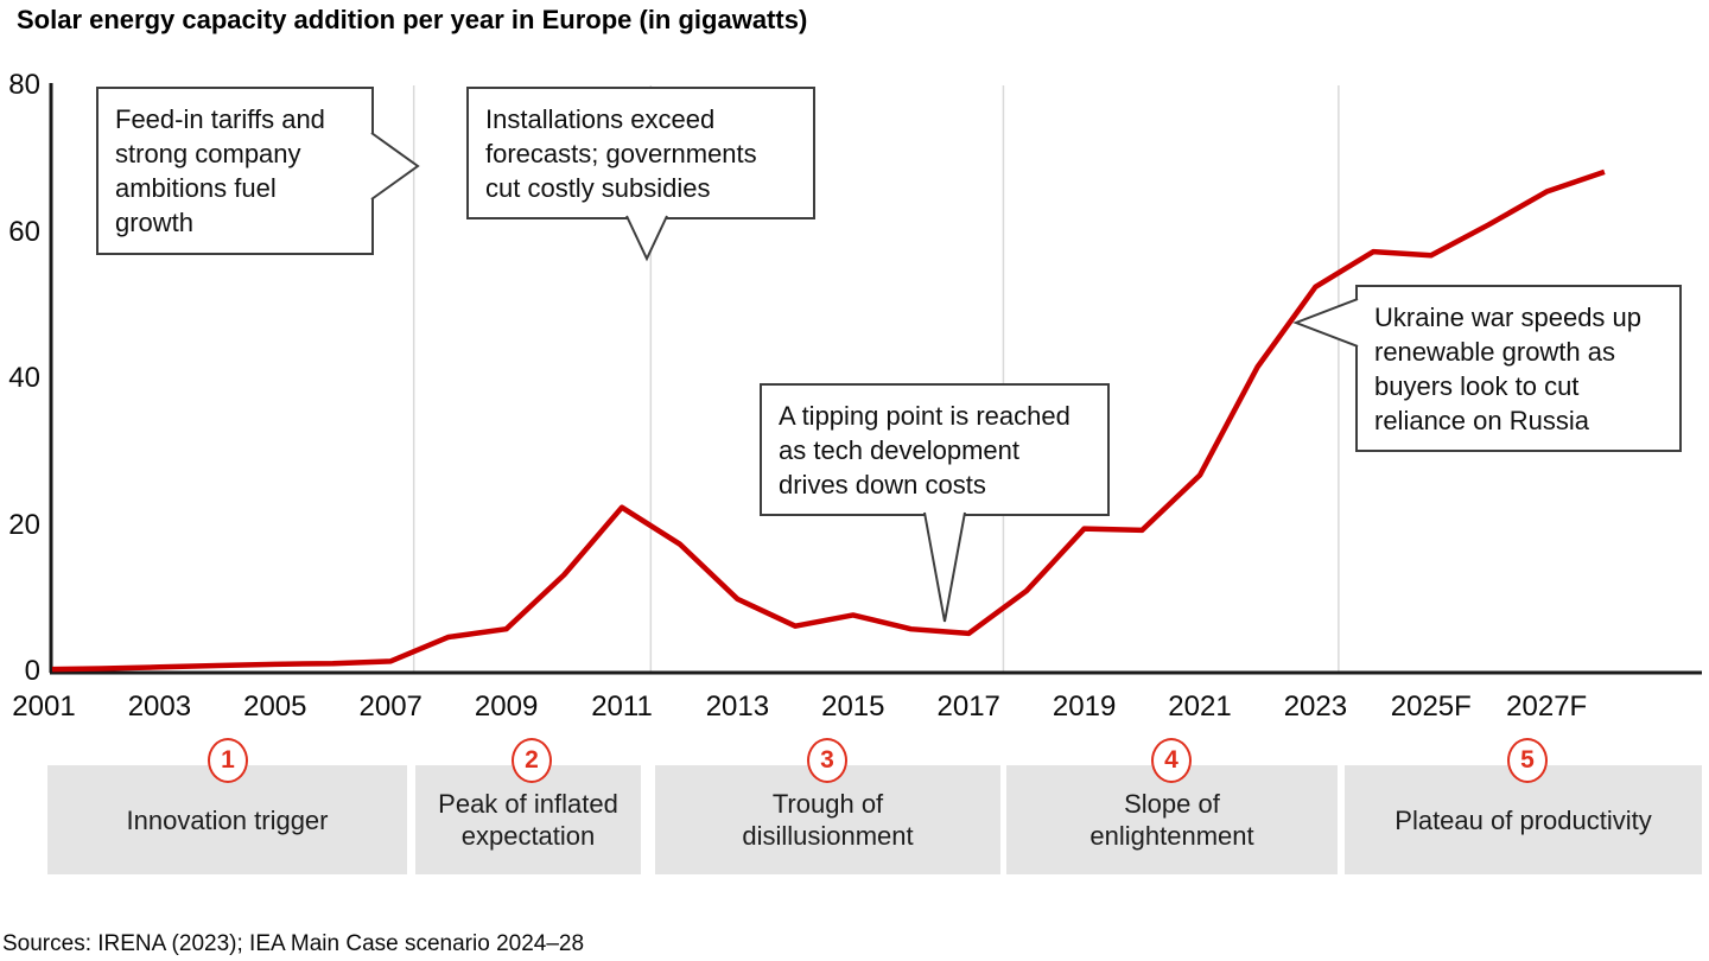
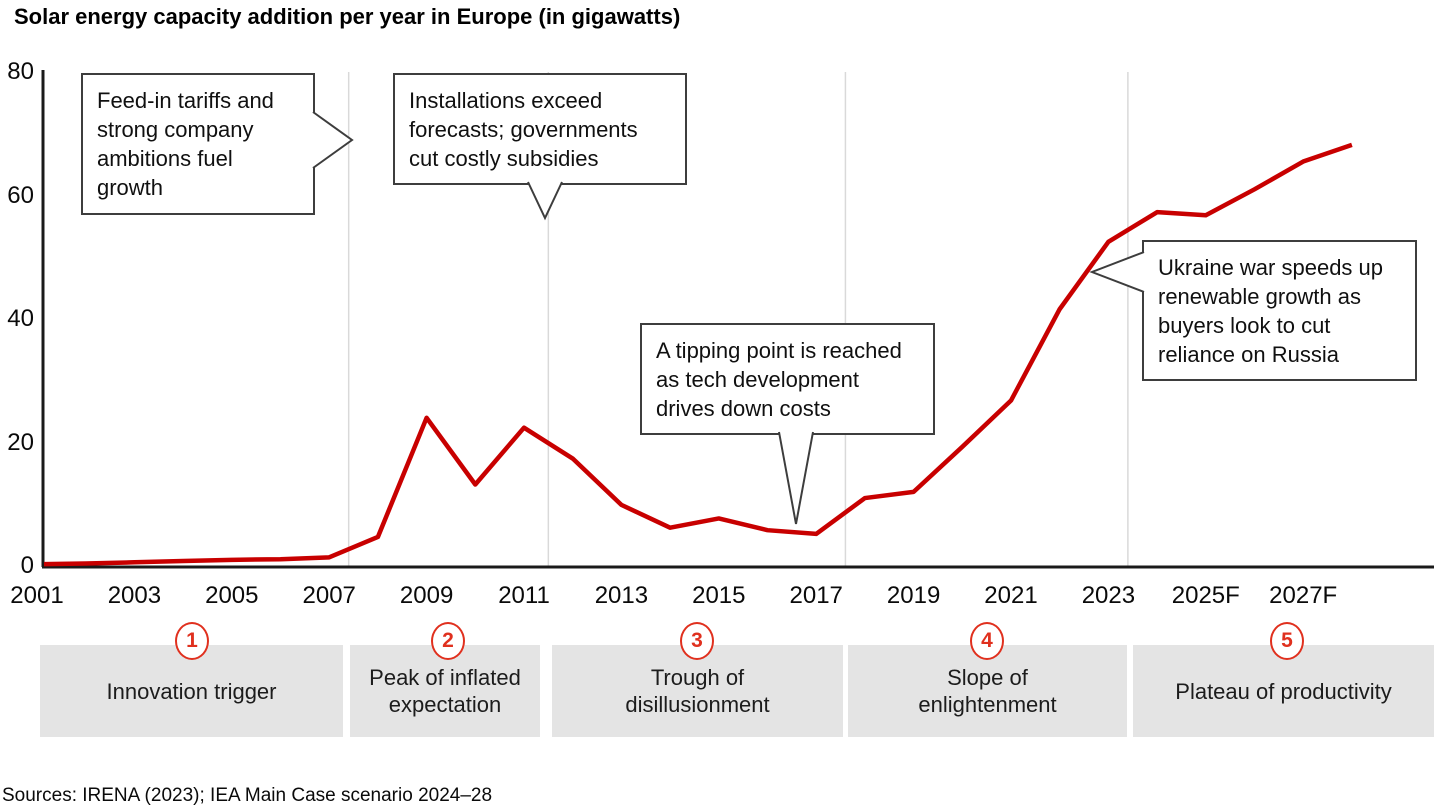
2009: 6 -> 24
2019: 20 -> 12
